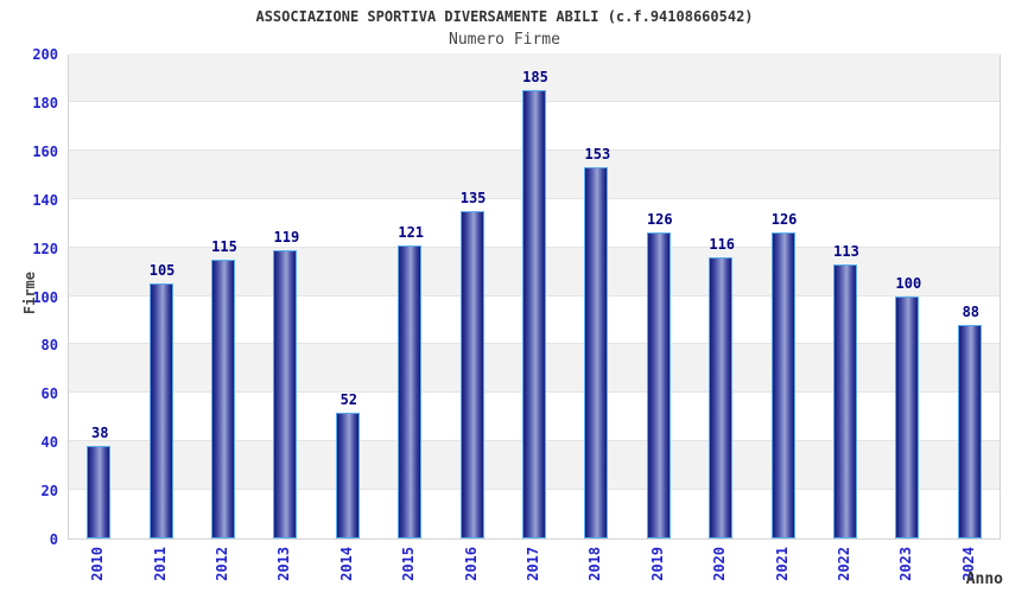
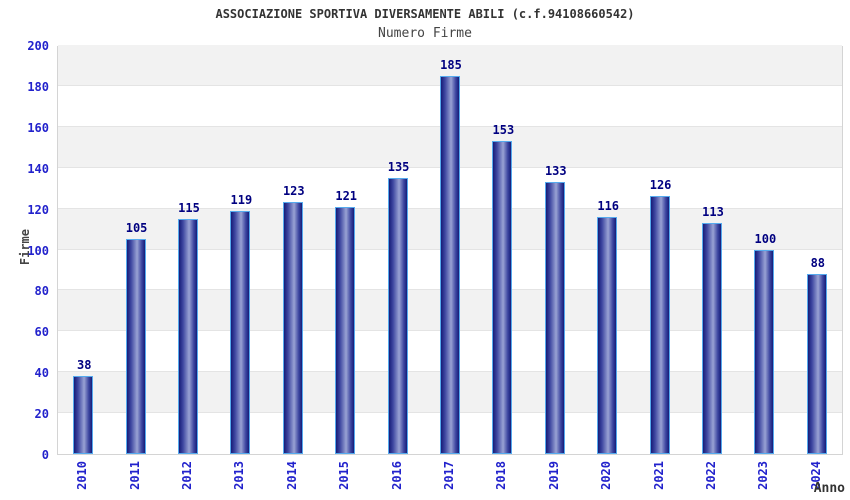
2014: 52 -> 123
2019: 126 -> 133
